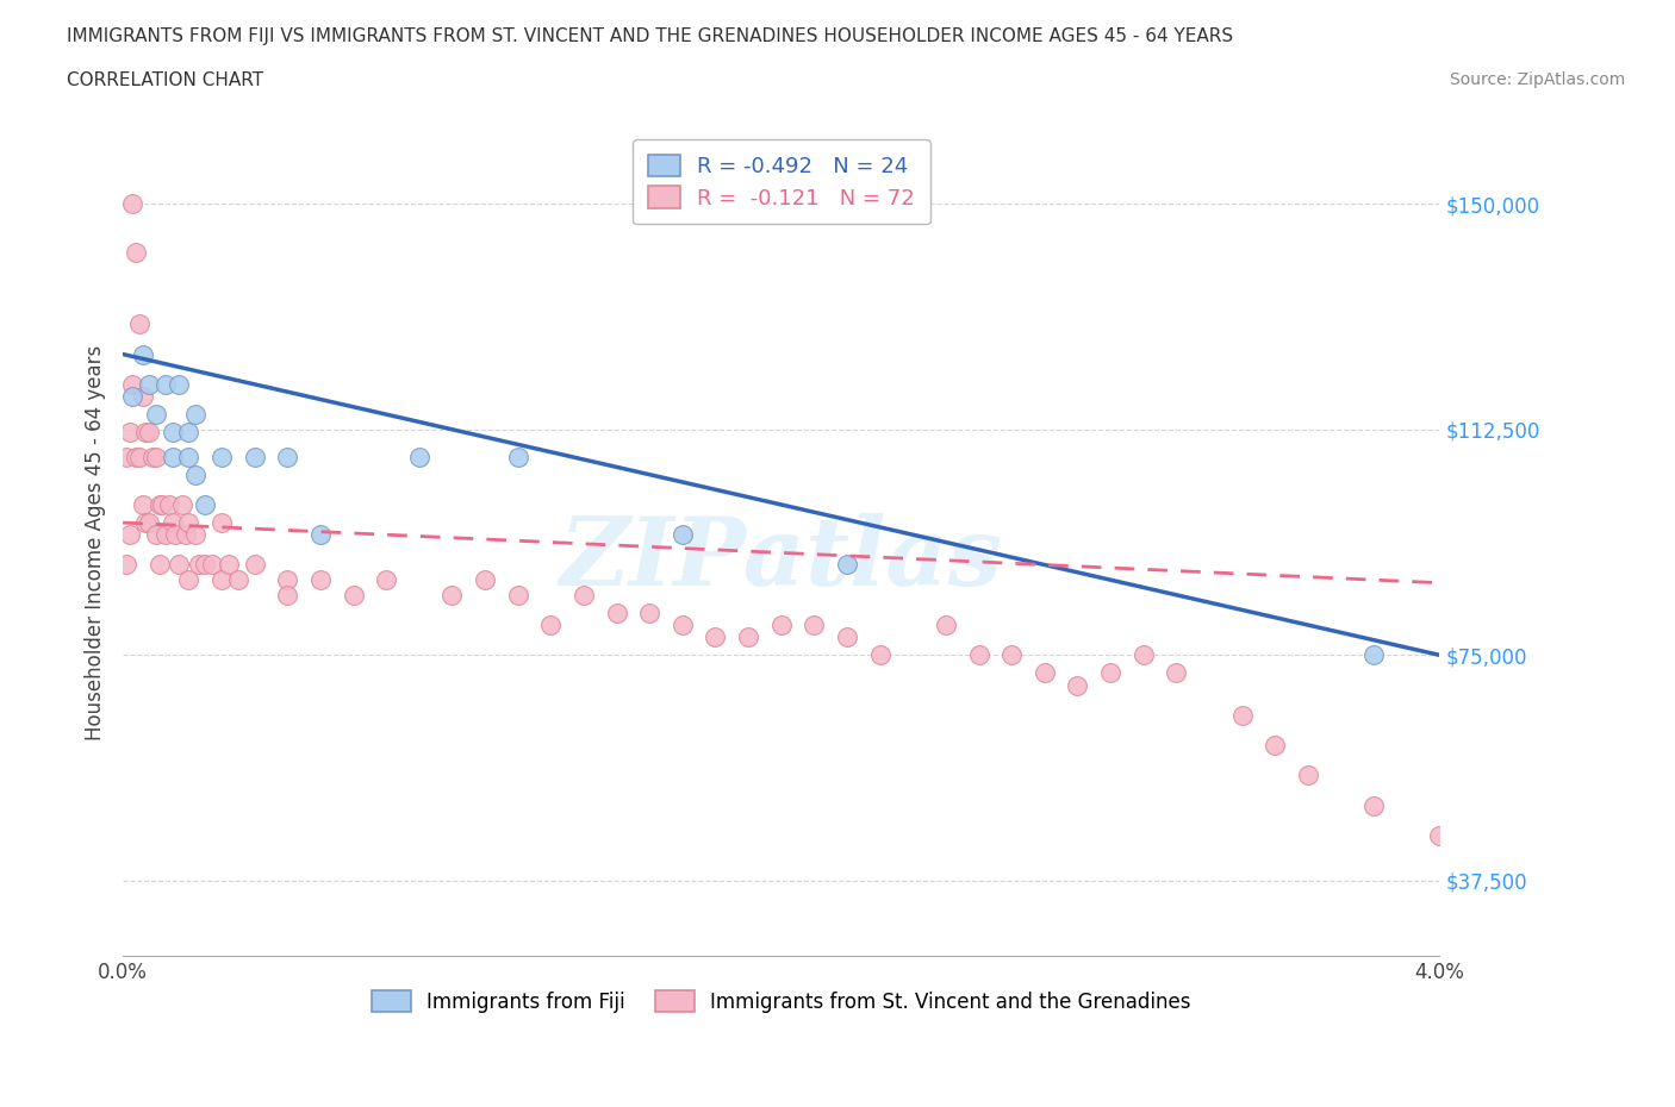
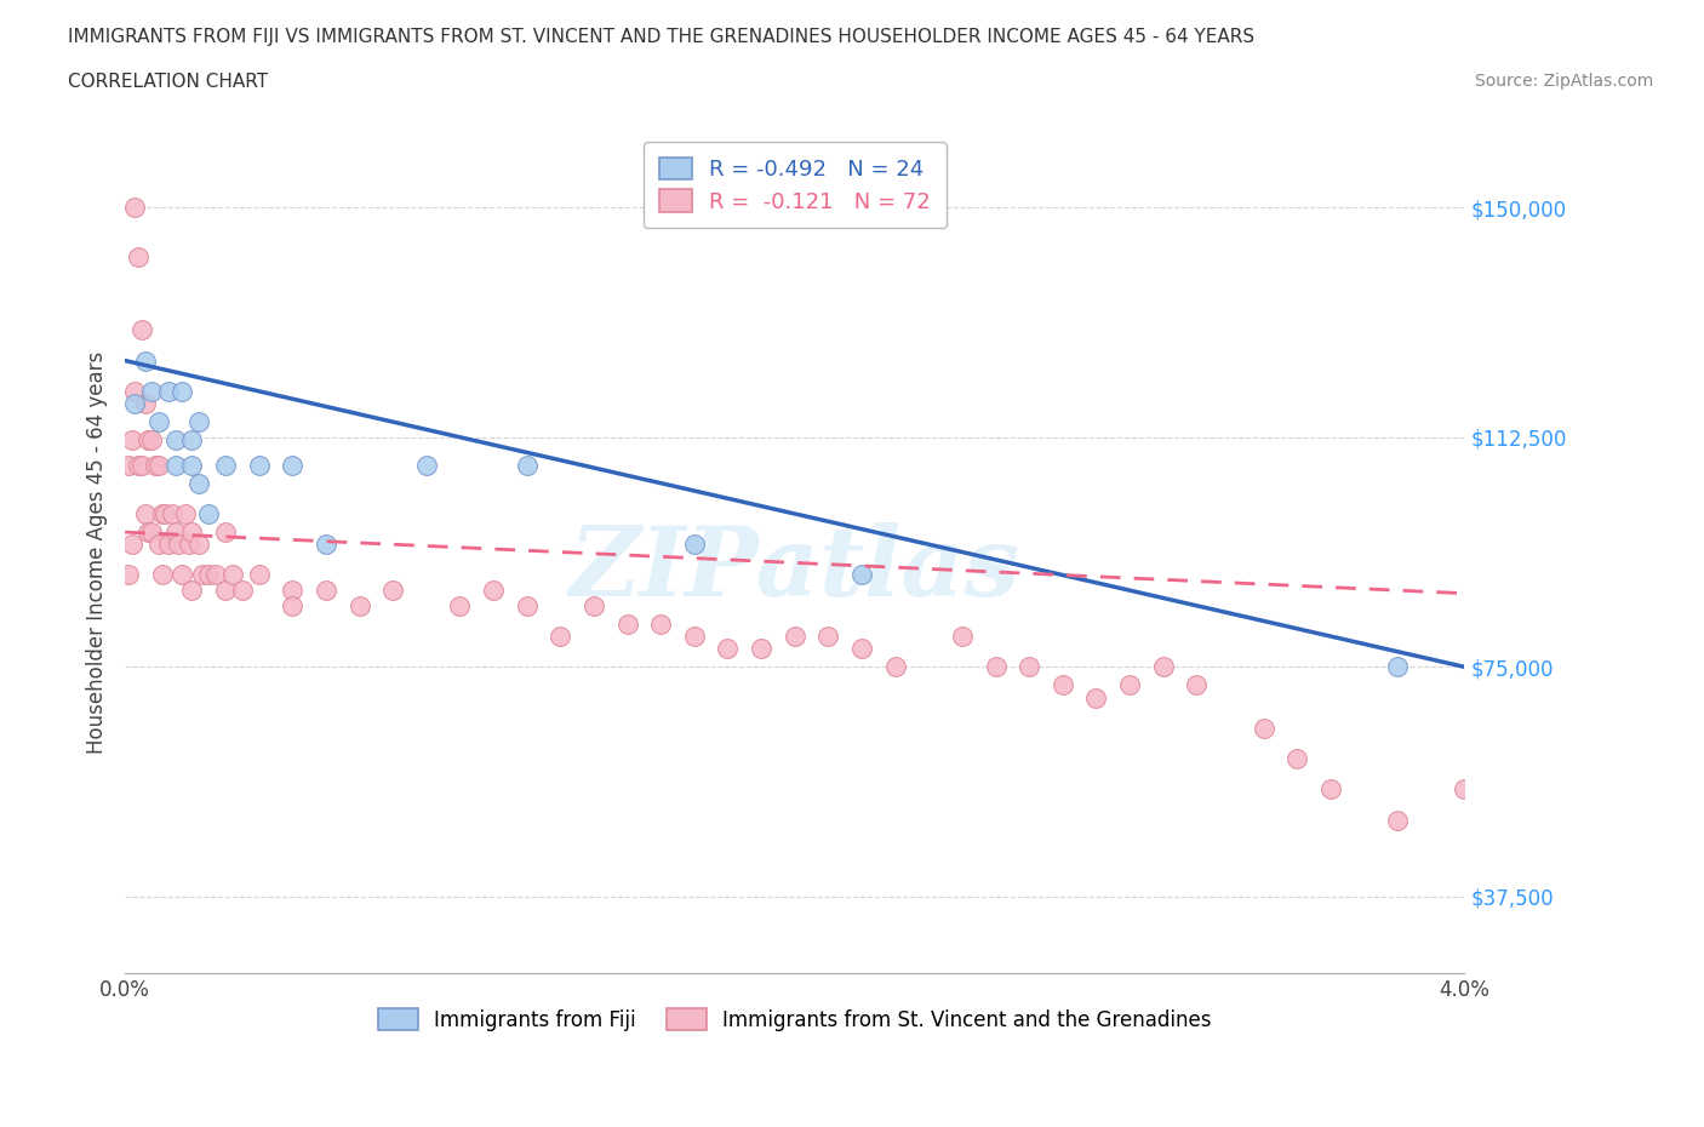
Immigrants from St. Vincent and the Grenadines/4.0%: $45,000 -> $55,000
